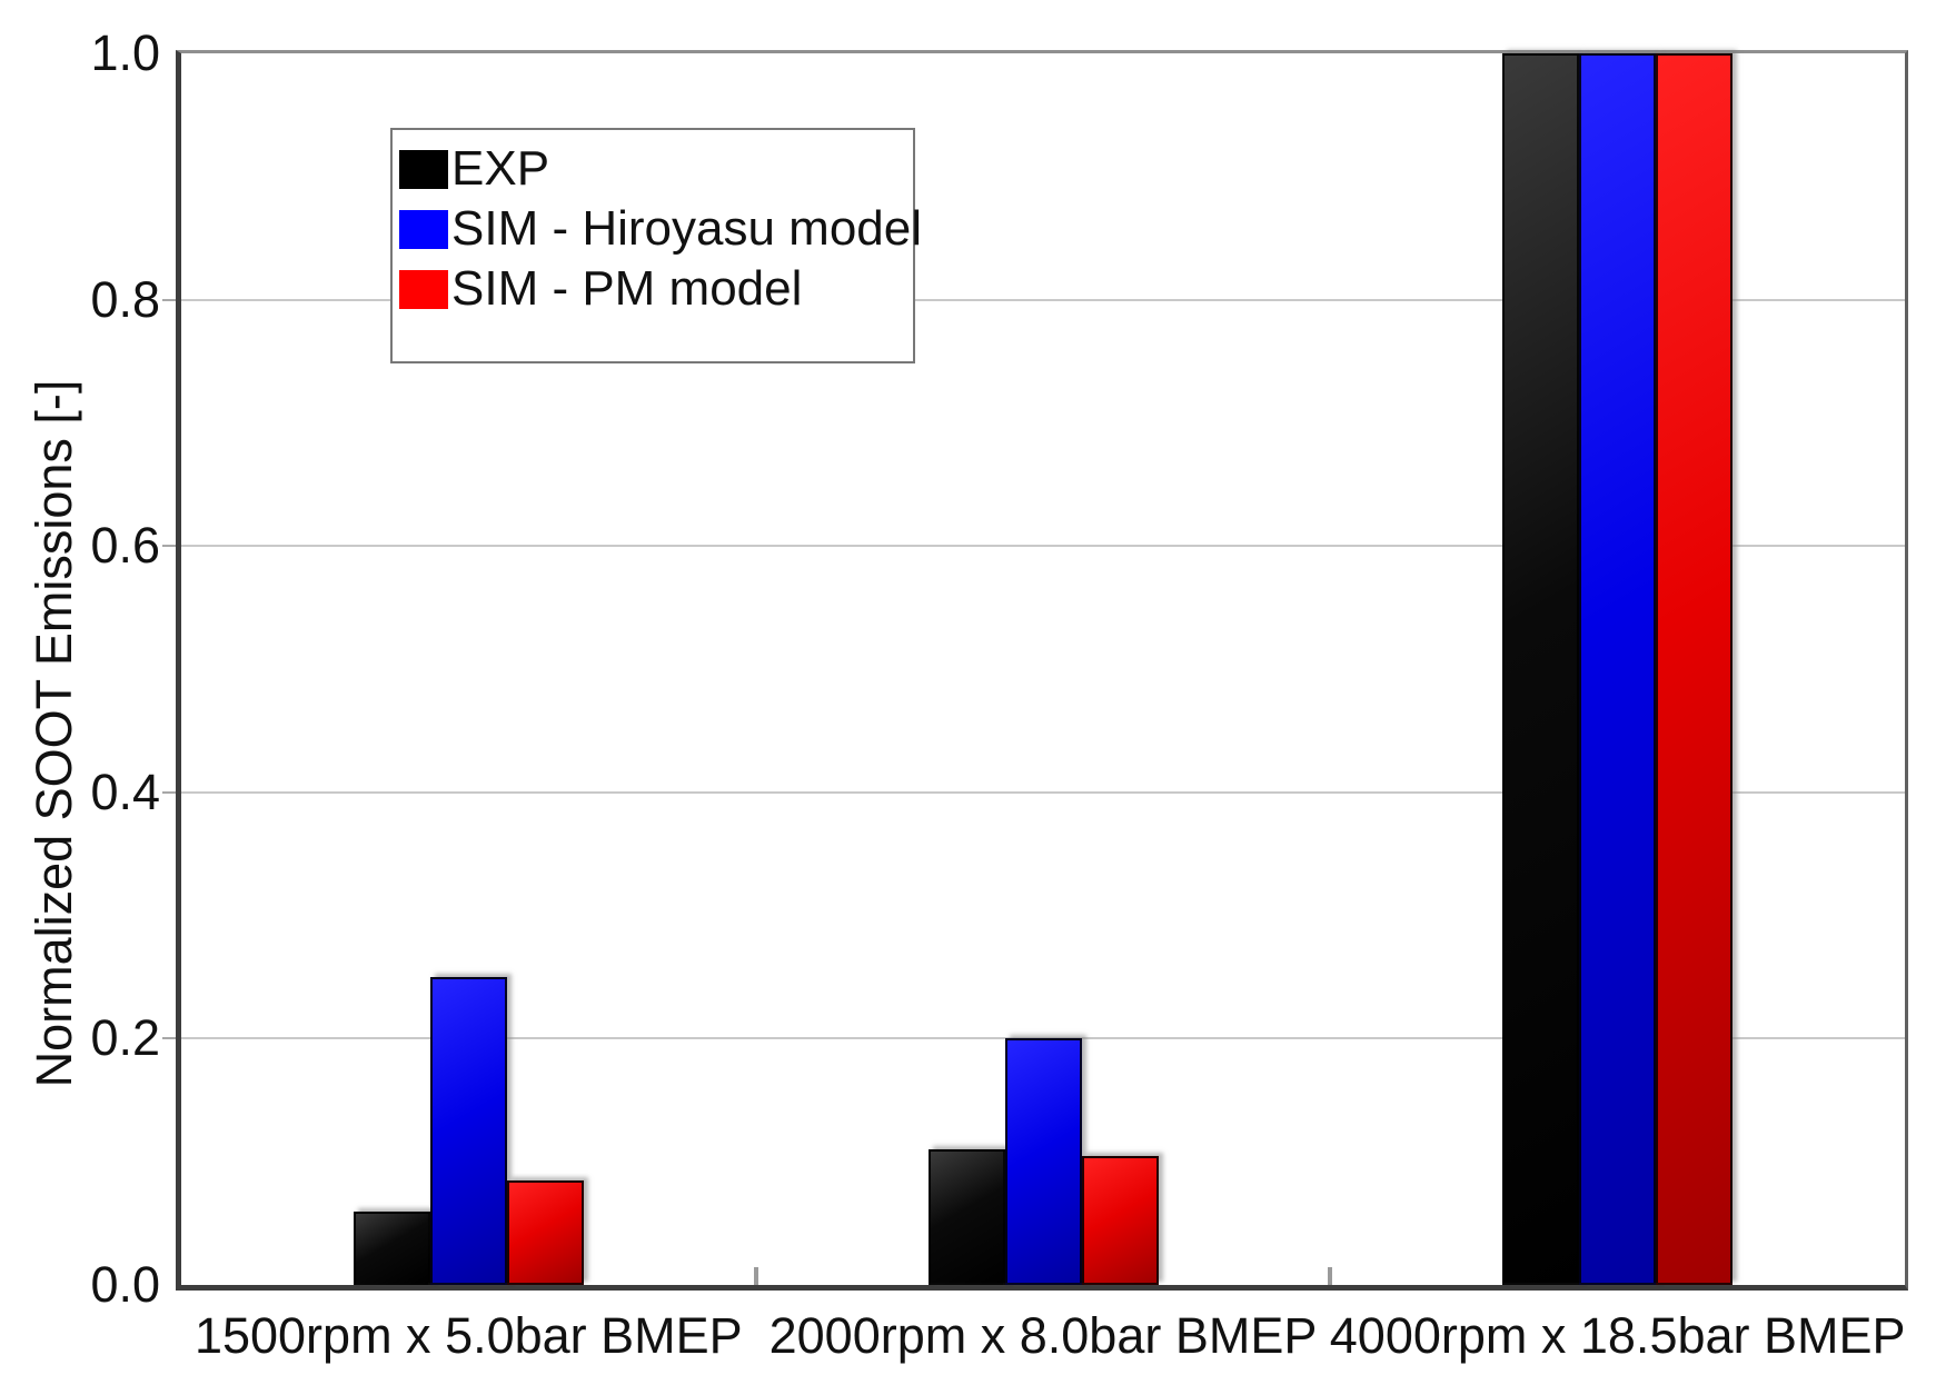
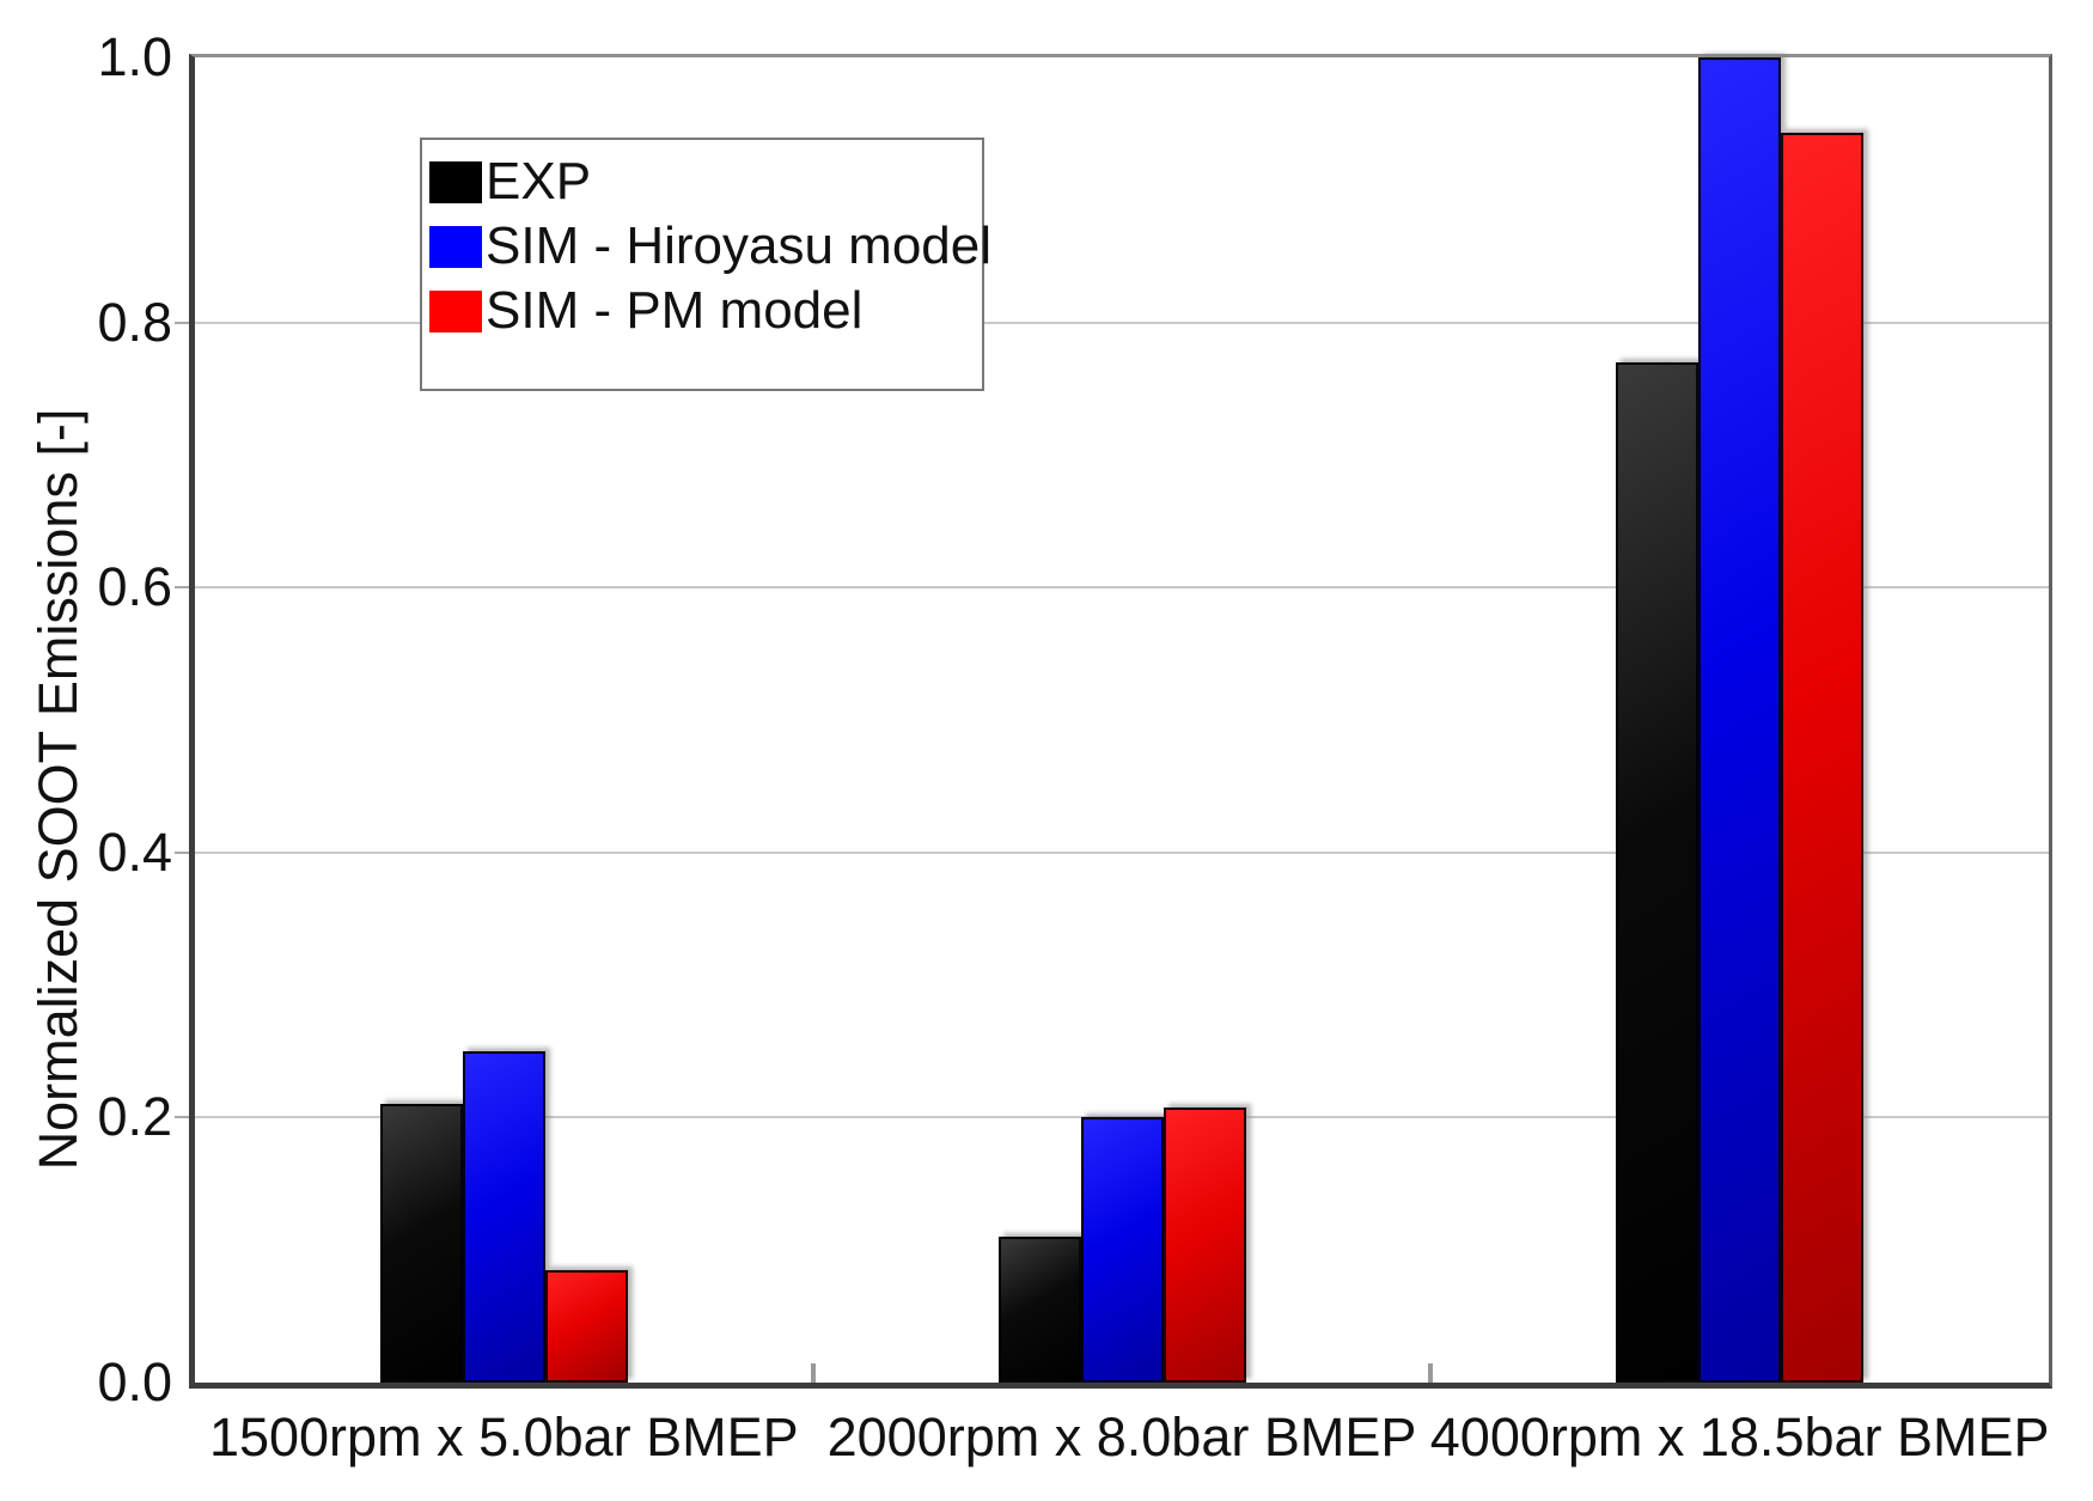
EXP/1500rpm x 5.0bar BMEP: 0.06 -> 0.21
SIM - PM model/2000rpm x 8.0bar BMEP: 0.105 -> 0.208
EXP/4000rpm x 18.5bar BMEP: 1.00 -> 0.77
SIM - PM model/4000rpm x 18.5bar BMEP: 1.000 -> 0.943
